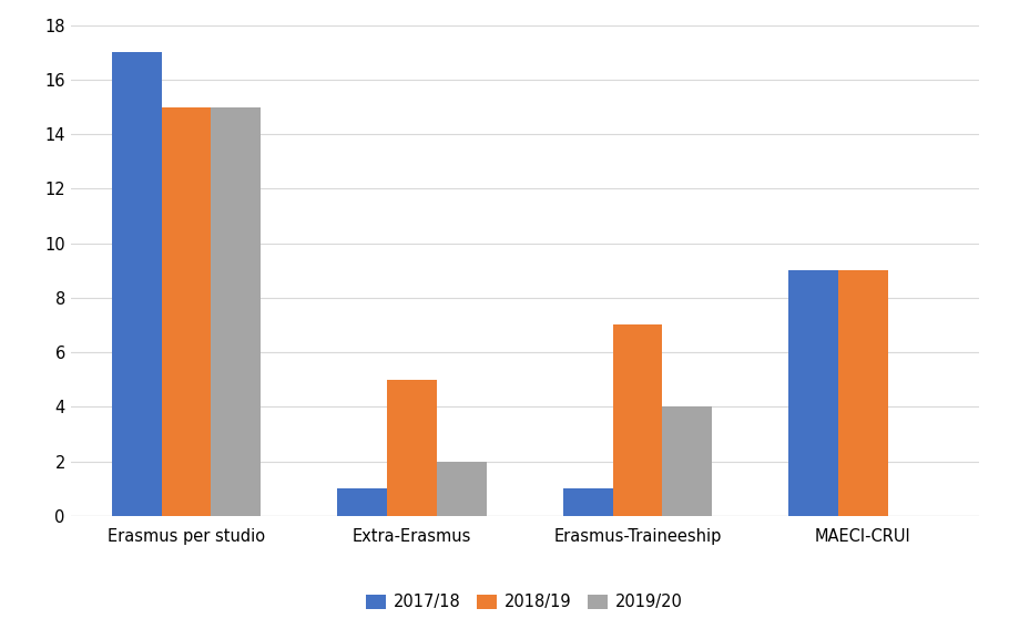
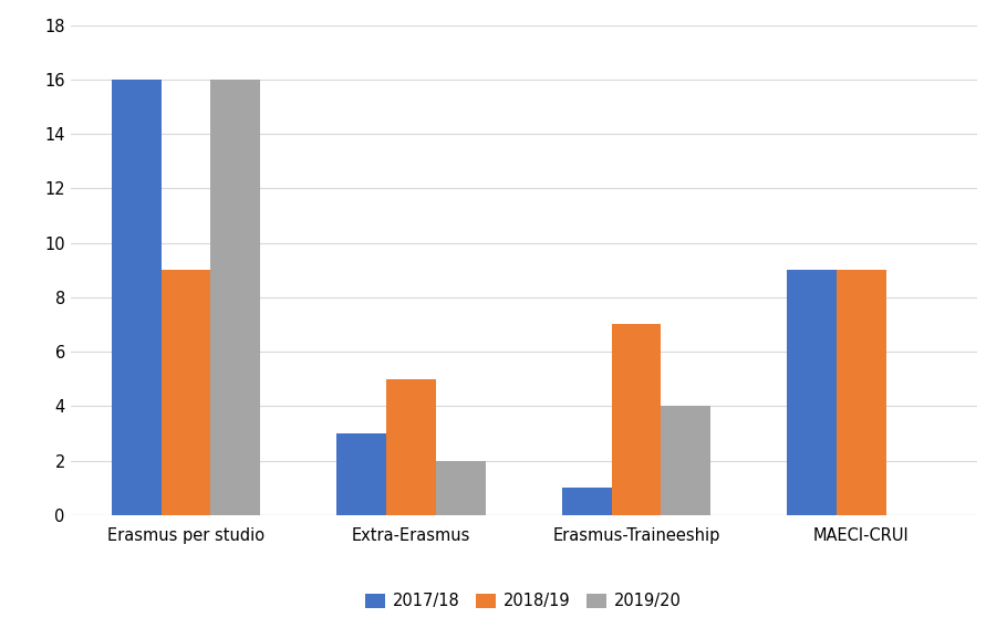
2017/18/Erasmus per studio: 17 -> 16
2018/19/Erasmus per studio: 15 -> 9
2019/20/Erasmus per studio: 15 -> 16
2017/18/Extra-Erasmus: 1 -> 3
